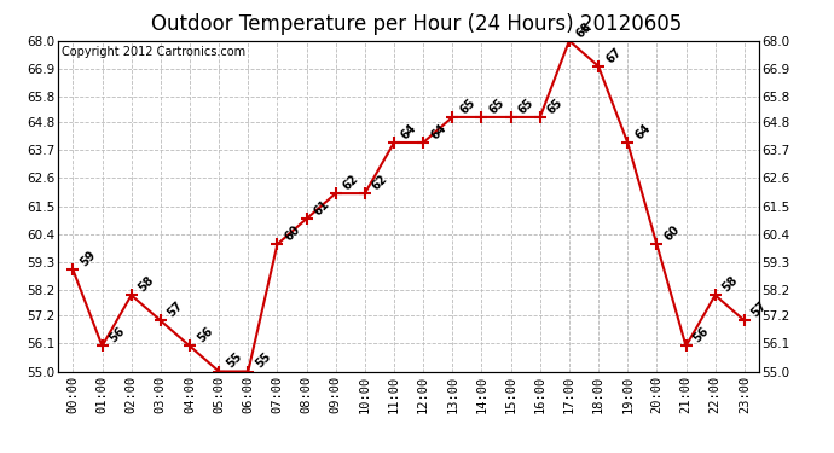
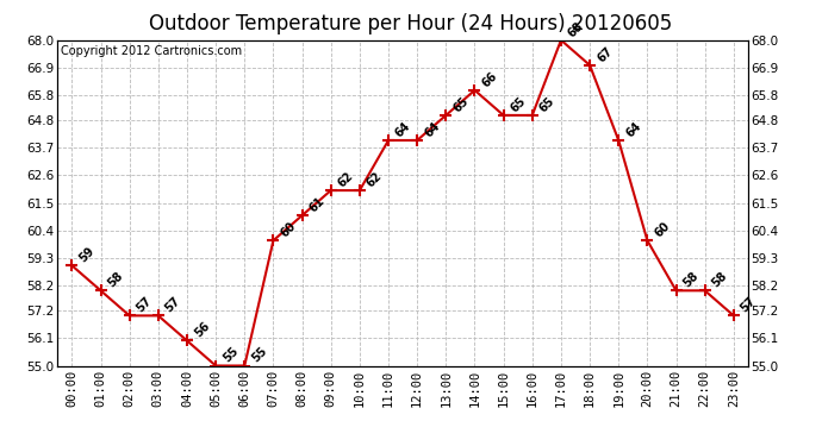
01:00: 56 -> 58
02:00: 58 -> 57
14:00: 65 -> 66
21:00: 56 -> 58
